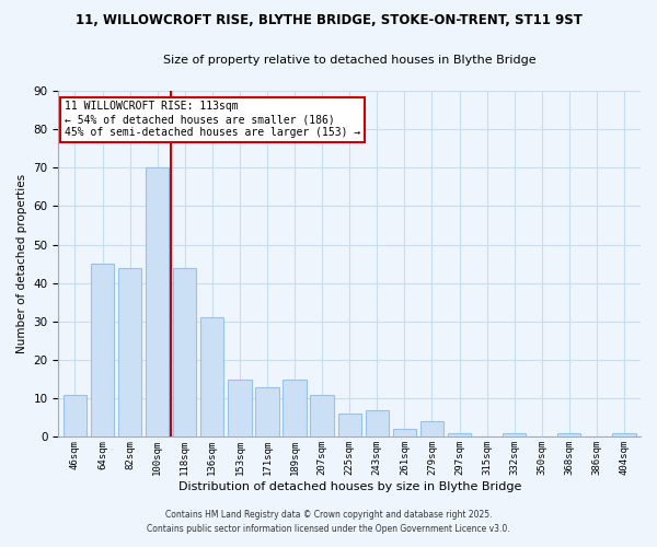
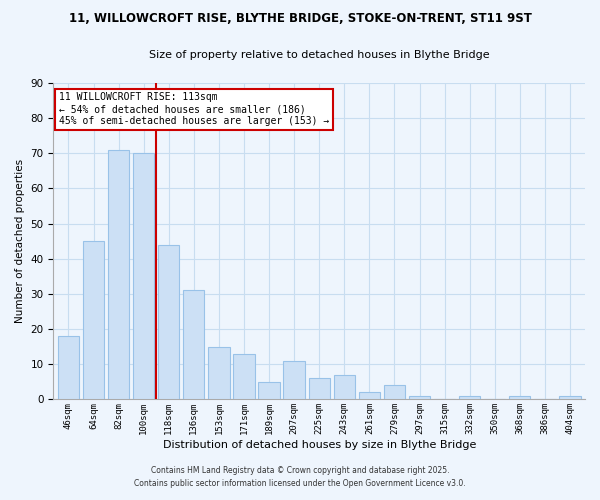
46sqm: 11 -> 18
82sqm: 44 -> 71
189sqm: 15 -> 5
